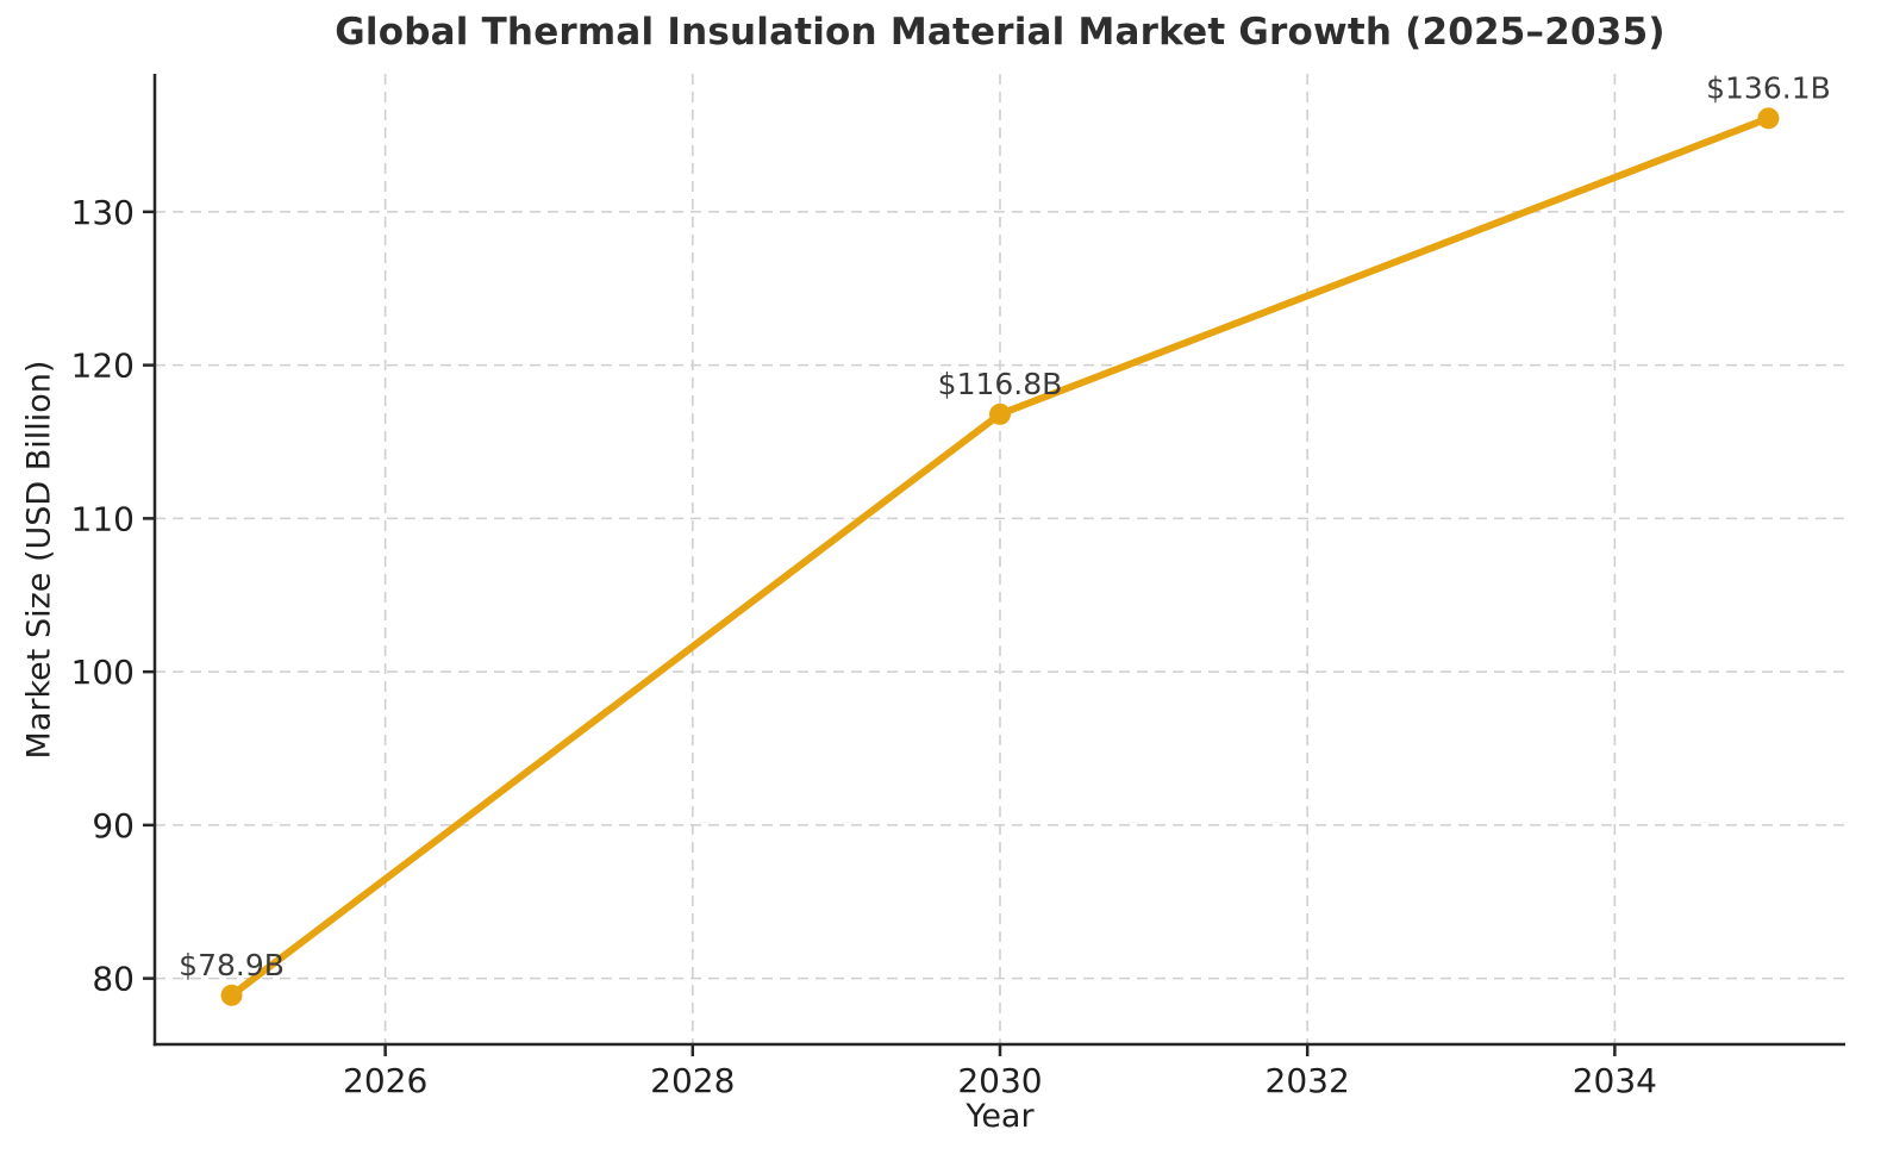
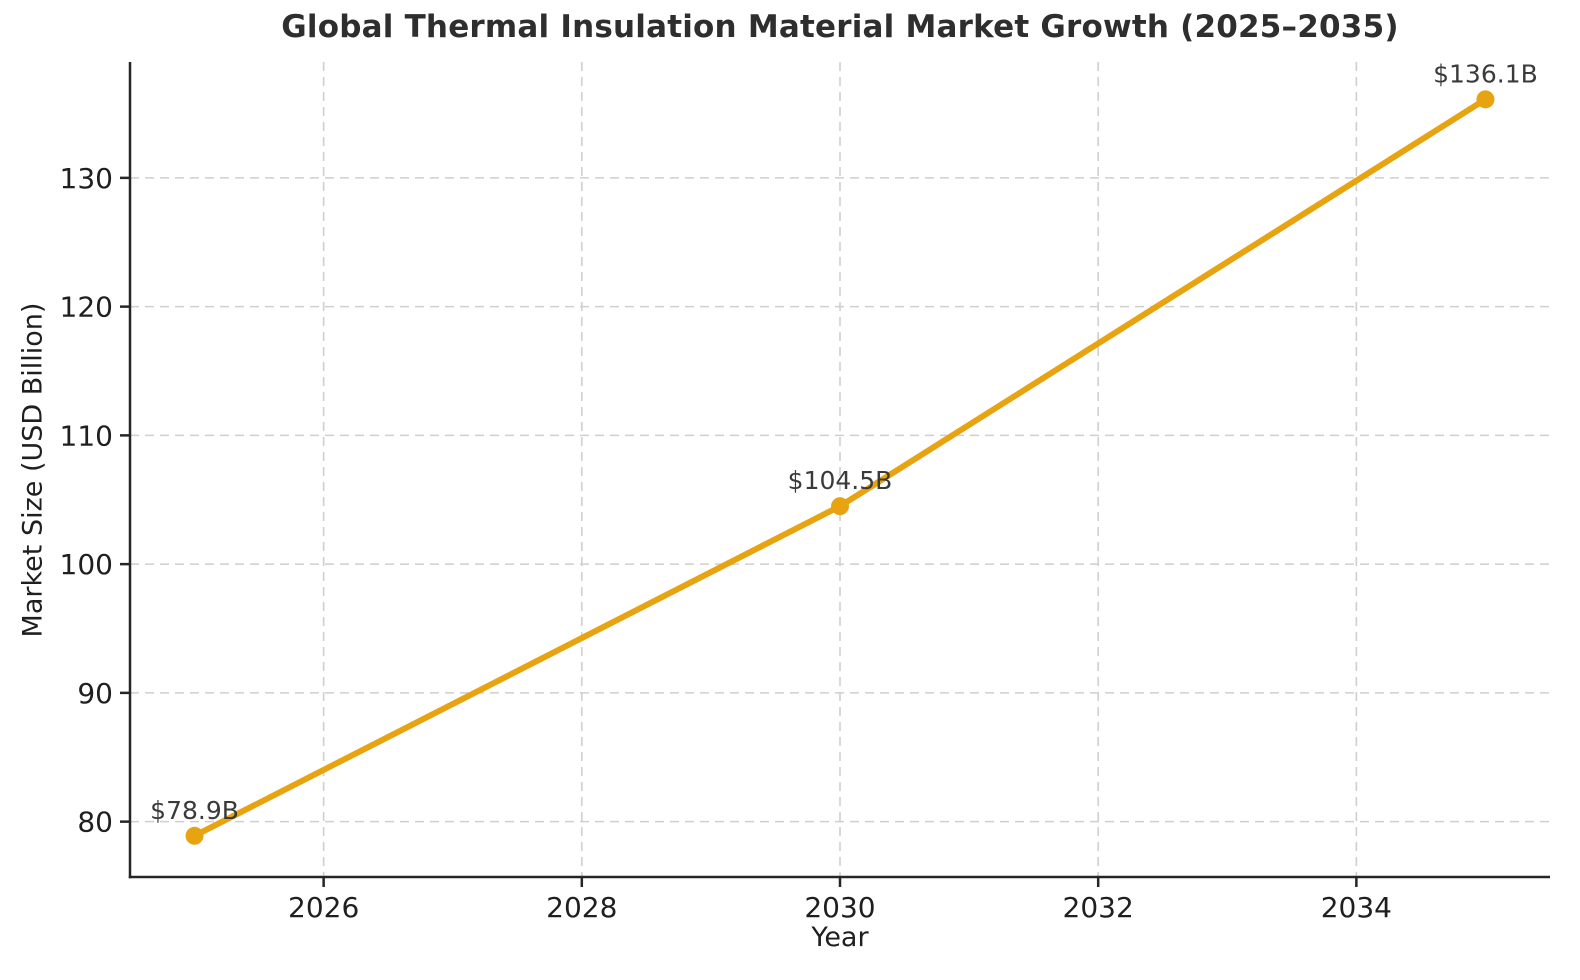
2030: $116.8B -> $104.5B
